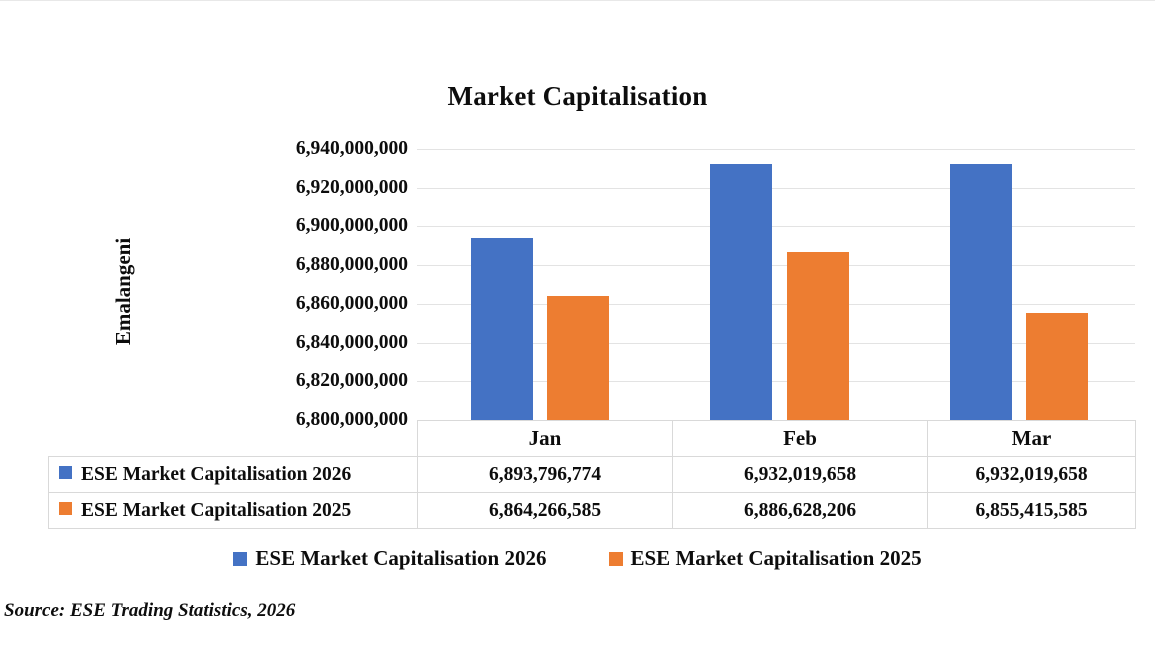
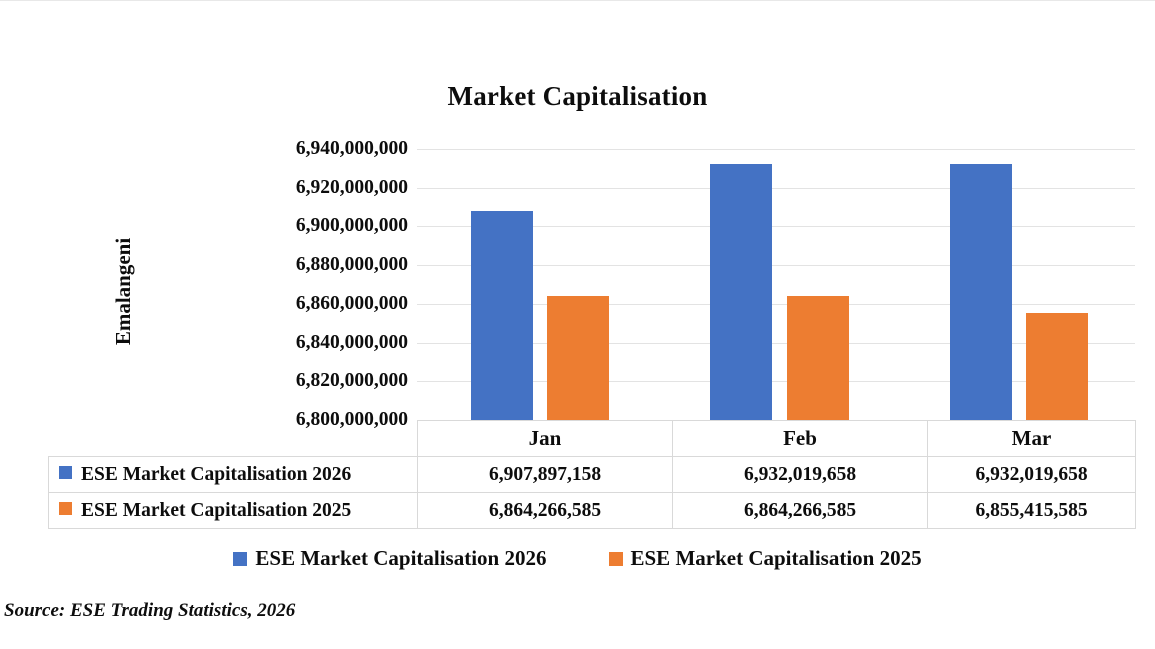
ESE Market Capitalisation 2026/Jan: 6,893,796,774 -> 6,907,897,158
ESE Market Capitalisation 2025/Feb: 6,886,628,206 -> 6,864,266,585
